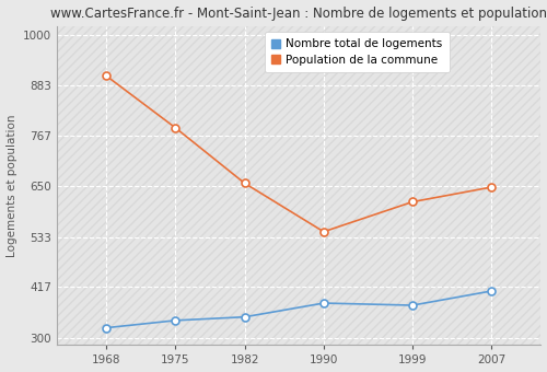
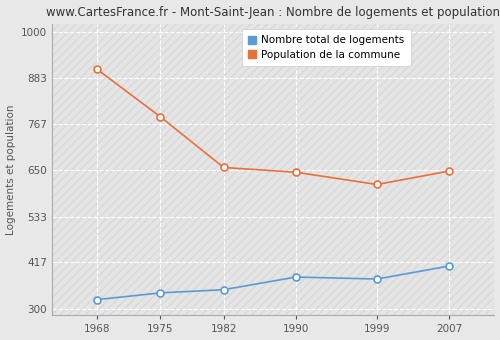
Population de la commune/1990: 545 -> 645
